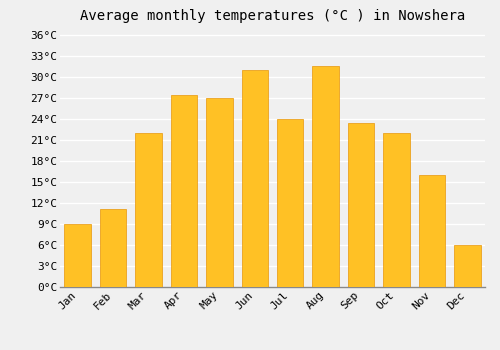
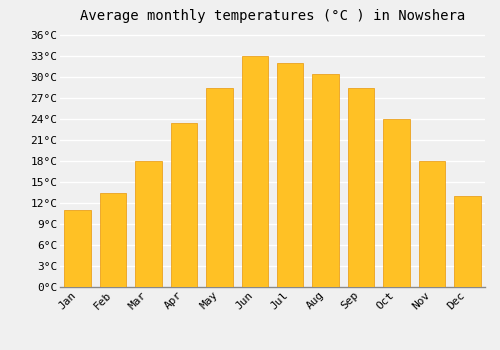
Jan: 9.0°C -> 11.0°C
Feb: 11.2°C -> 13.5°C
Mar: 22.0°C -> 18.0°C
Apr: 27.4°C -> 23.5°C
May: 27.0°C -> 28.5°C
Jun: 31.0°C -> 33.0°C
Jul: 24.0°C -> 32.0°C
Aug: 31.6°C -> 30.5°C
Sep: 23.4°C -> 28.5°C
Oct: 22.0°C -> 24.0°C
Nov: 16.0°C -> 18.0°C
Dec: 6.0°C -> 13.0°C
